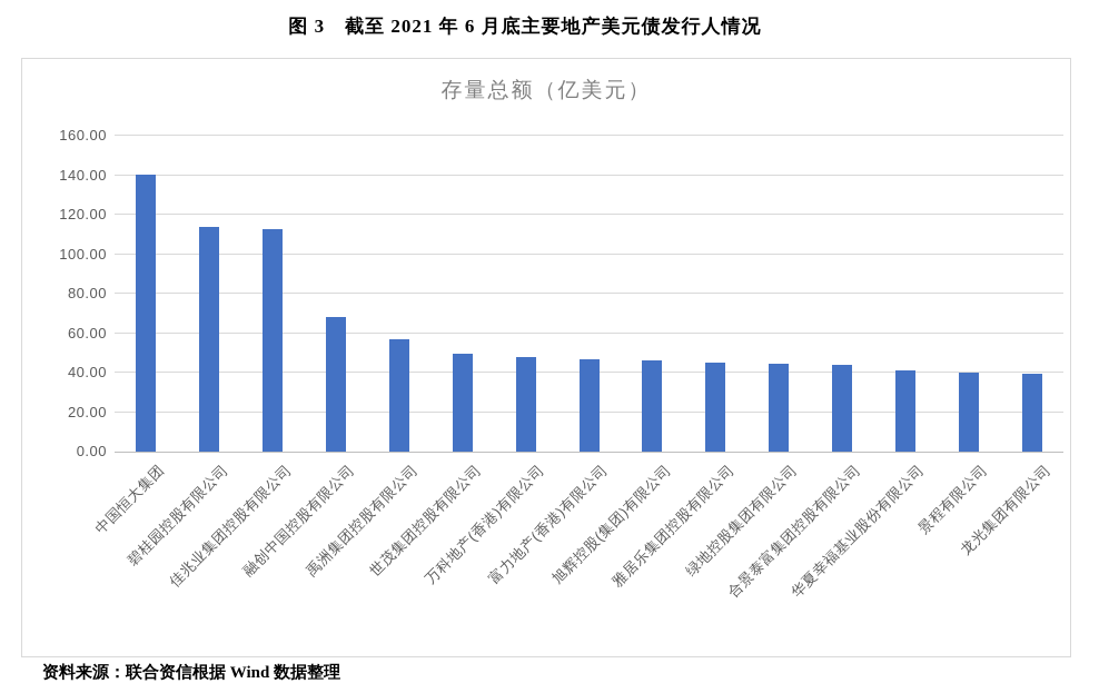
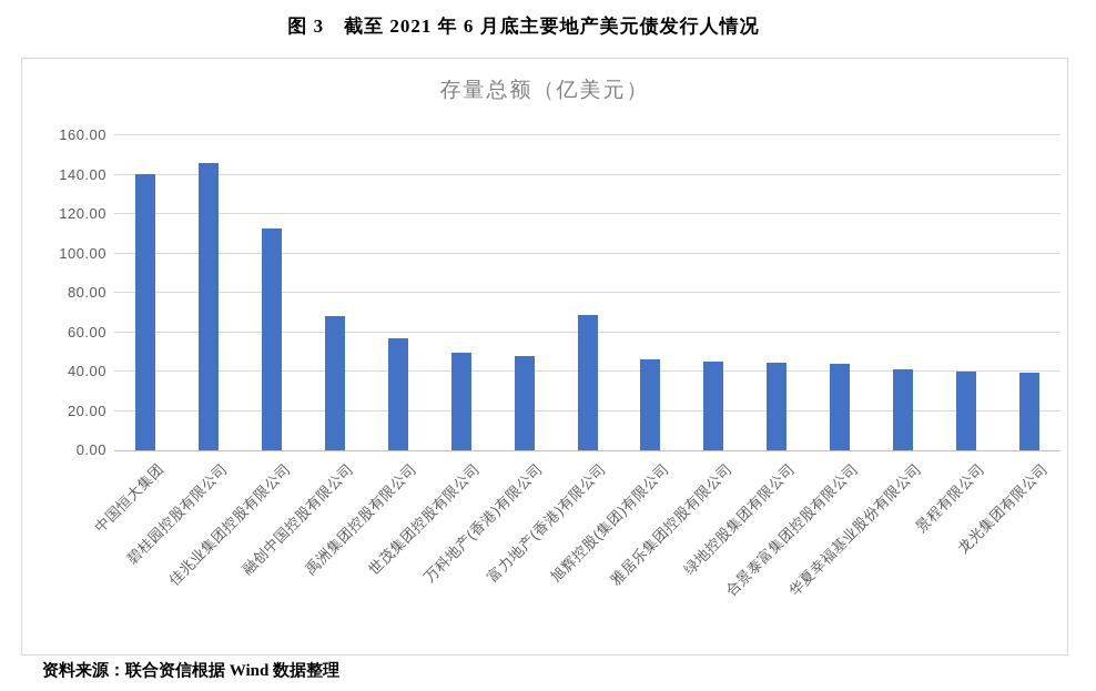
碧桂园控股有限公司: 114 -> 146
富力地产(香港)有限公司: 47 -> 69
